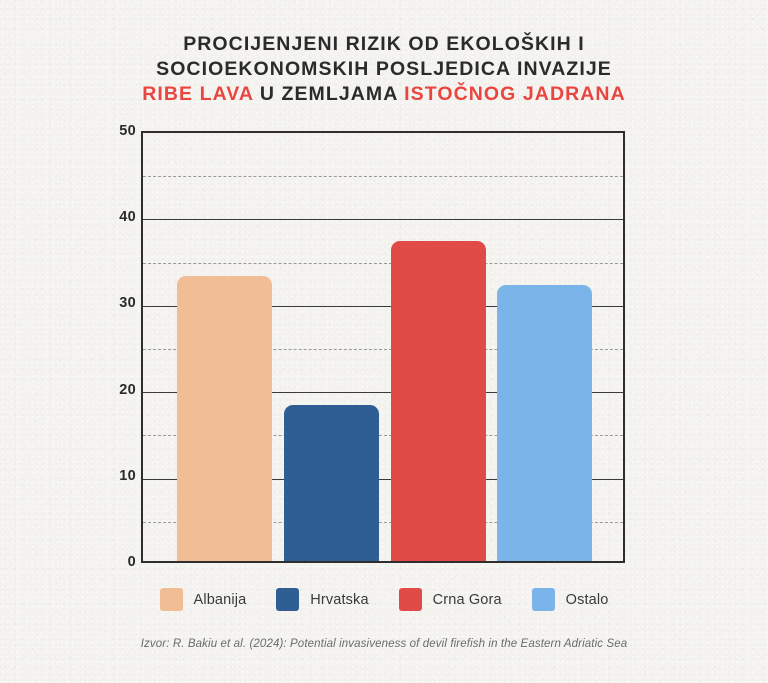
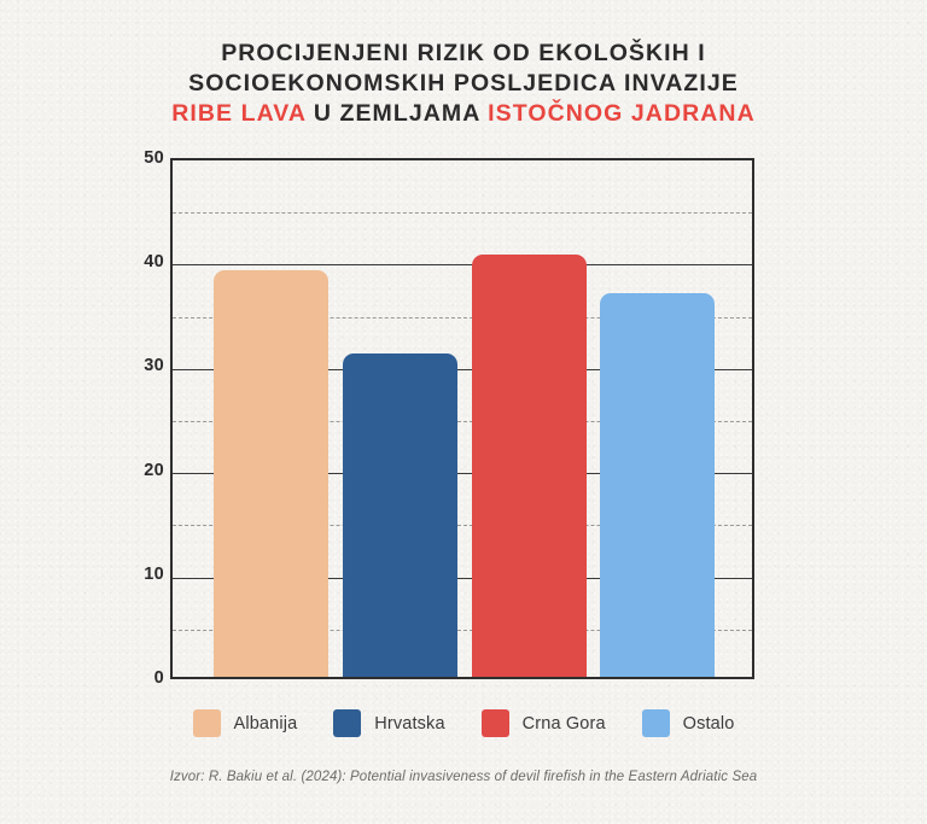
Albanija: 33 -> 39
Hrvatska: 18 -> 31
Crna Gora: 37 -> 40
Ostalo: 32 -> 37
